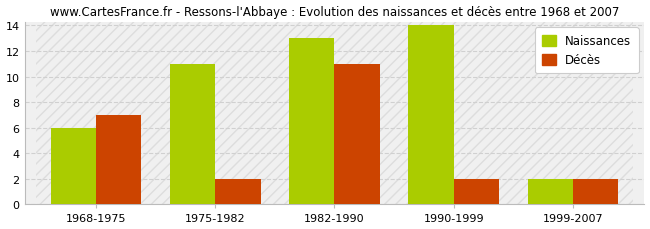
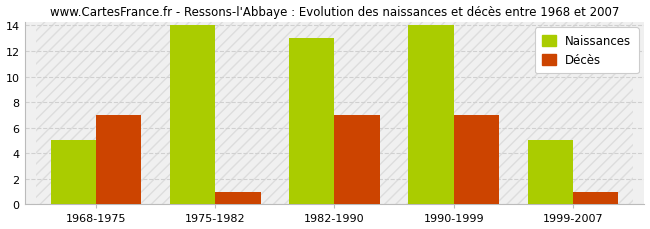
Naissances/1968-1975: 6 -> 5
Naissances/1975-1982: 11 -> 14
Décès/1975-1982: 2 -> 1
Décès/1982-1990: 11 -> 7
Décès/1990-1999: 2 -> 7
Naissances/1999-2007: 2 -> 5
Décès/1999-2007: 2 -> 1
